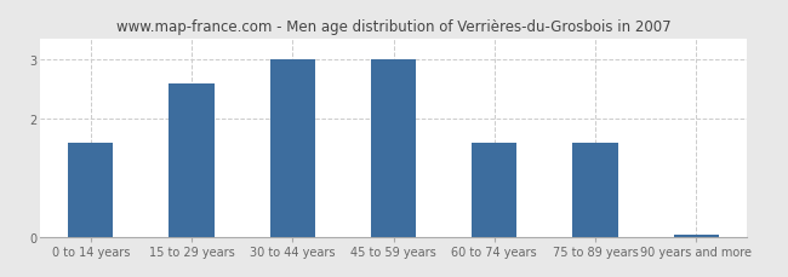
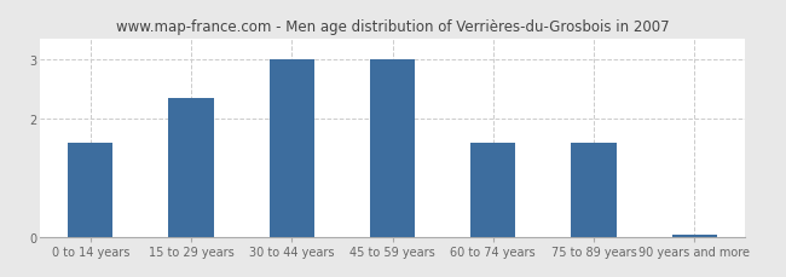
15 to 29 years: 2.60 -> 2.35
